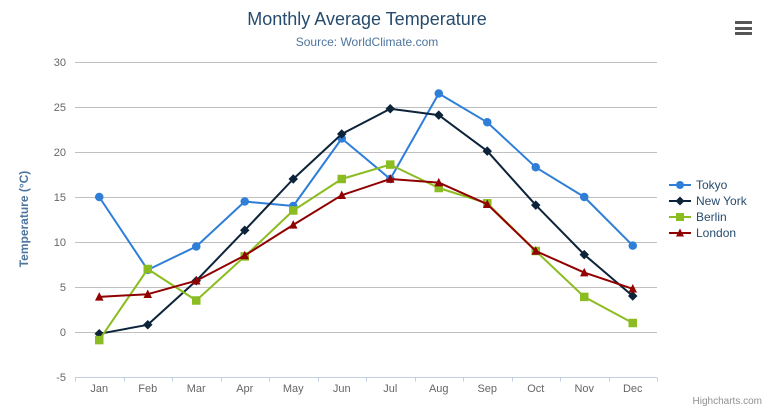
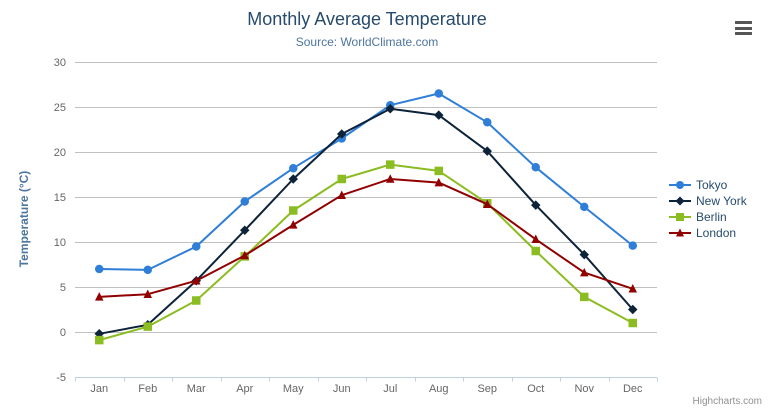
Tokyo/Jan: 15 -> 7
Berlin/Feb: 7 -> 1
Tokyo/May: 14 -> 18
Tokyo/Jul: 17 -> 25
Berlin/Aug: 16 -> 18
London/Oct: 9 -> 10
Tokyo/Nov: 15 -> 14
New York/Dec: 4 -> 2
